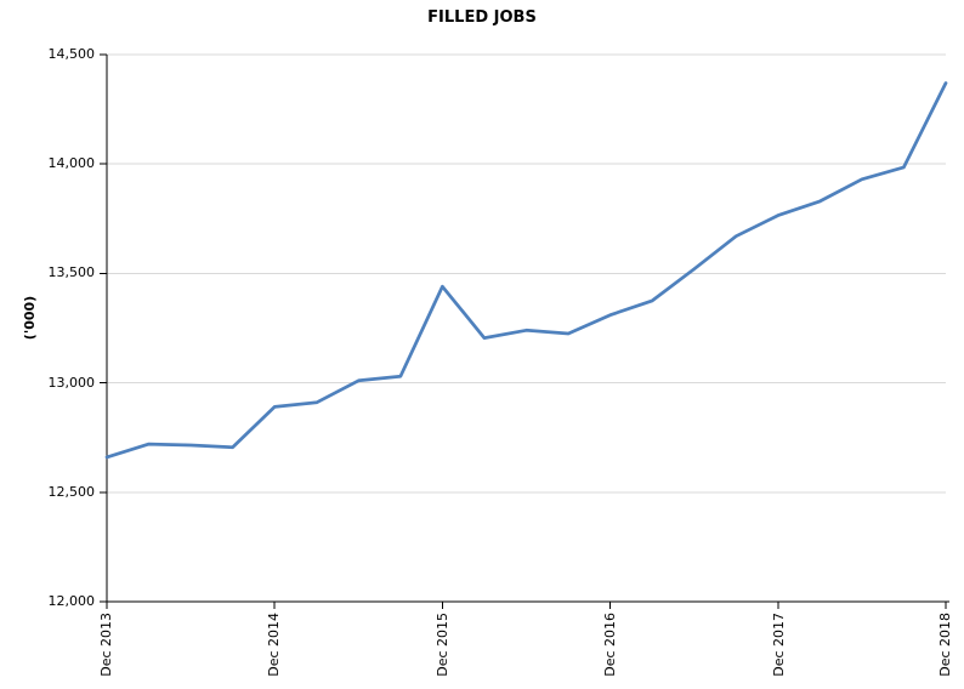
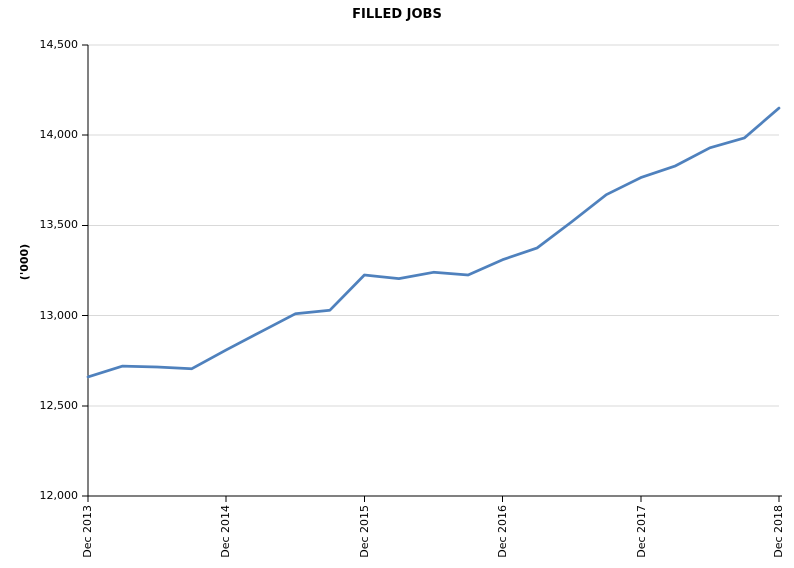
Dec 2014: 12890 -> 12810
Dec 2015: 13440 -> 13220
Dec 2018: 14370 -> 14150
